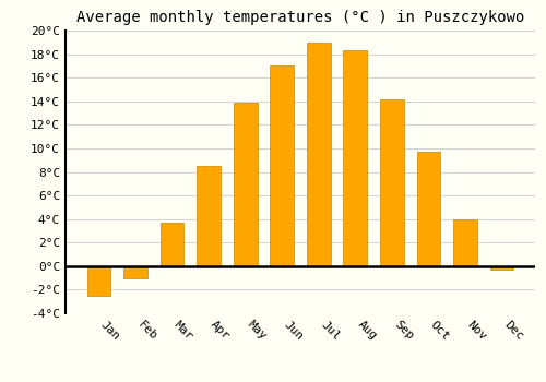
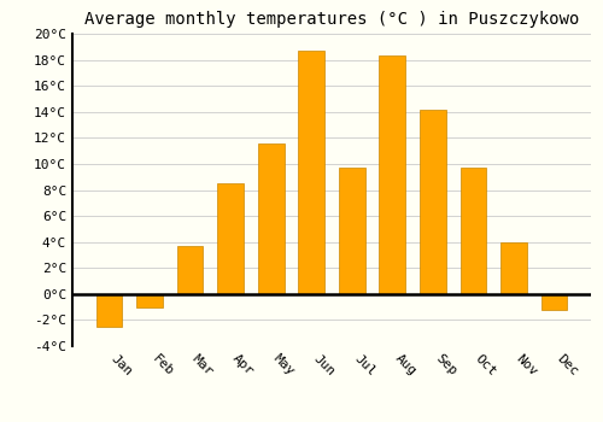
May: 13.9°C -> 11.6°C
Jun: 17.0°C -> 18.7°C
Jul: 19.0°C -> 9.7°C
Dec: -0.3°C -> -1.2°C
